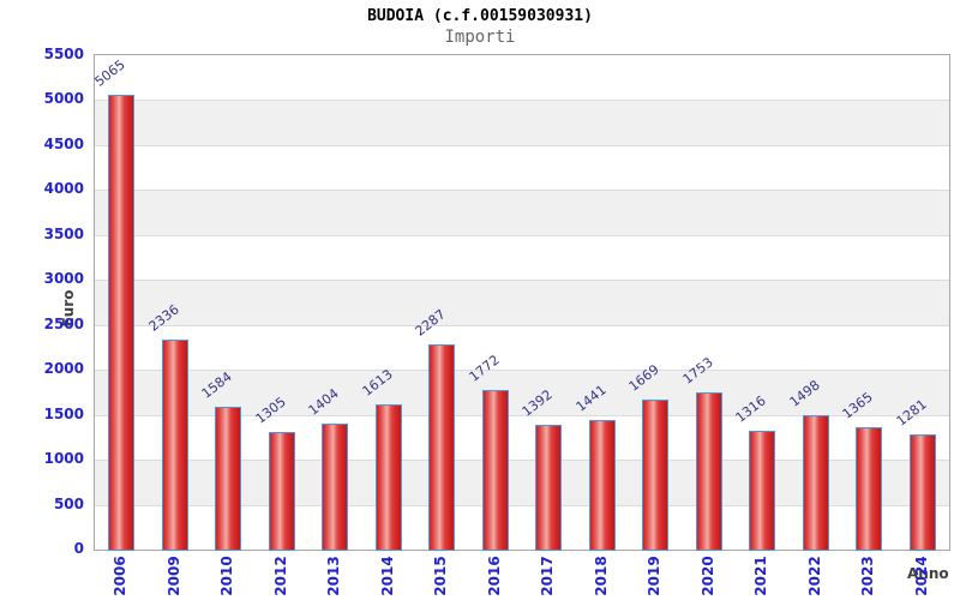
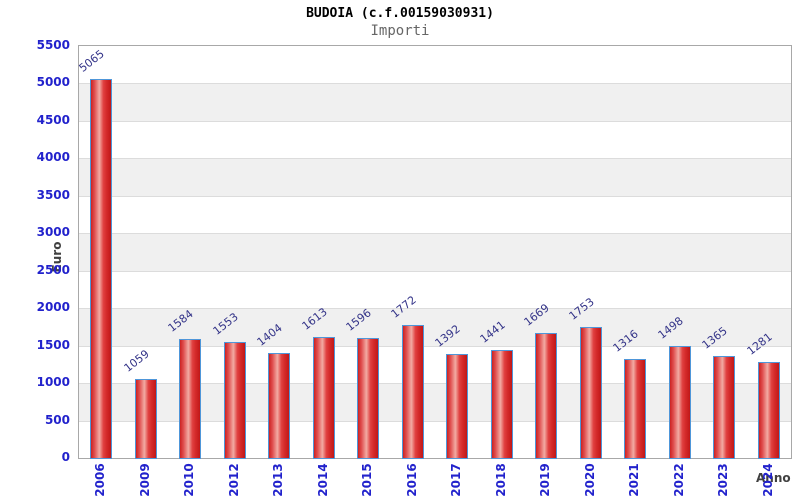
2009: 2336 -> 1059
2012: 1305 -> 1553
2015: 2287 -> 1596
